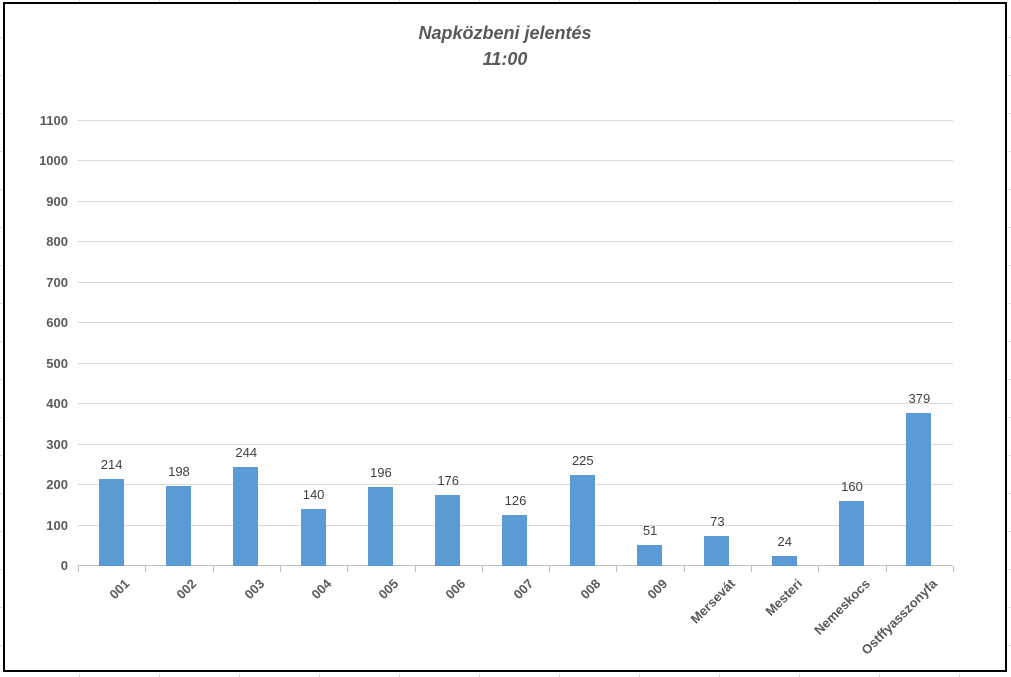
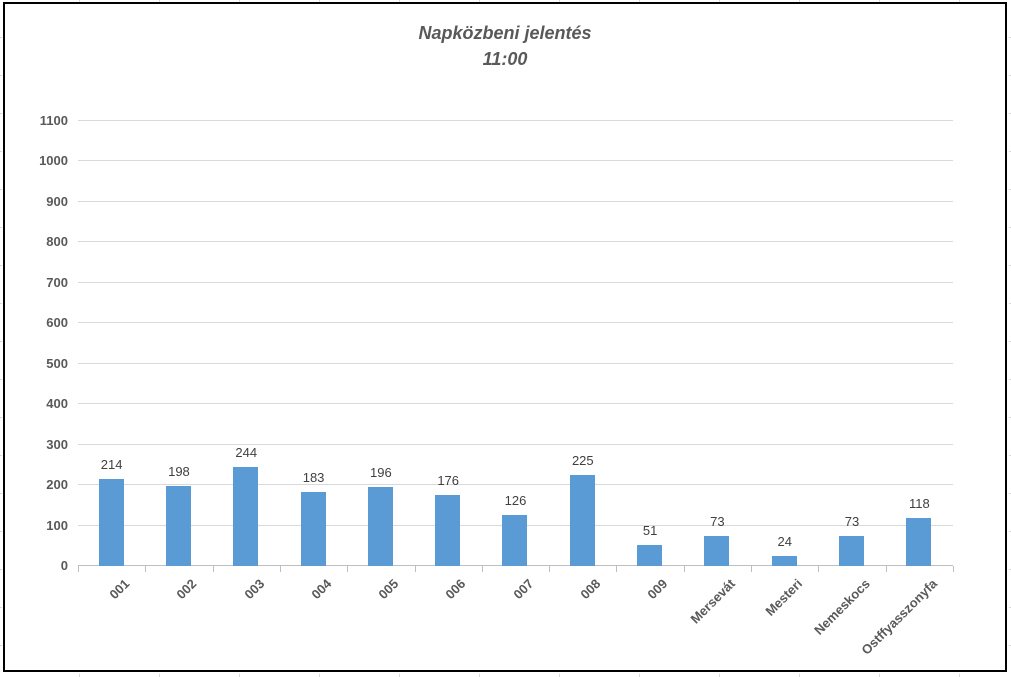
004: 140 -> 183
Nemeskocs: 160 -> 73
Ostffyasszonyfa: 379 -> 118
